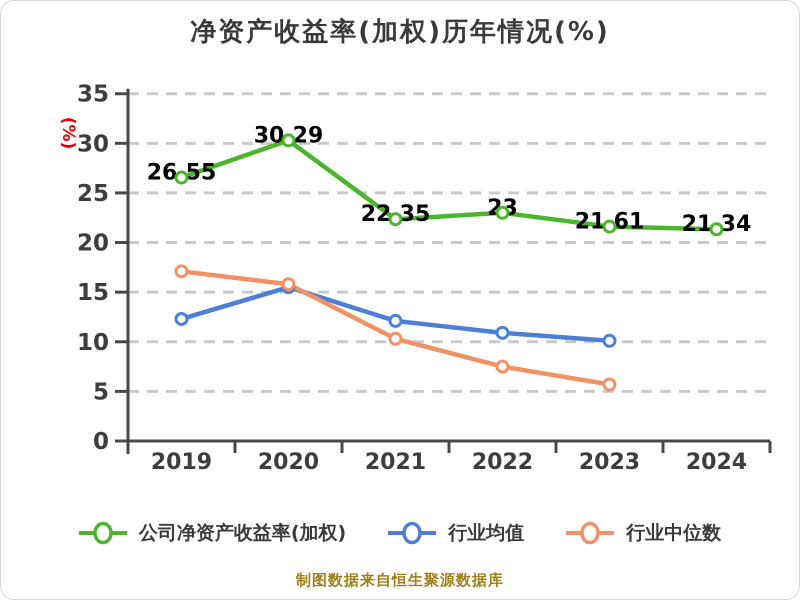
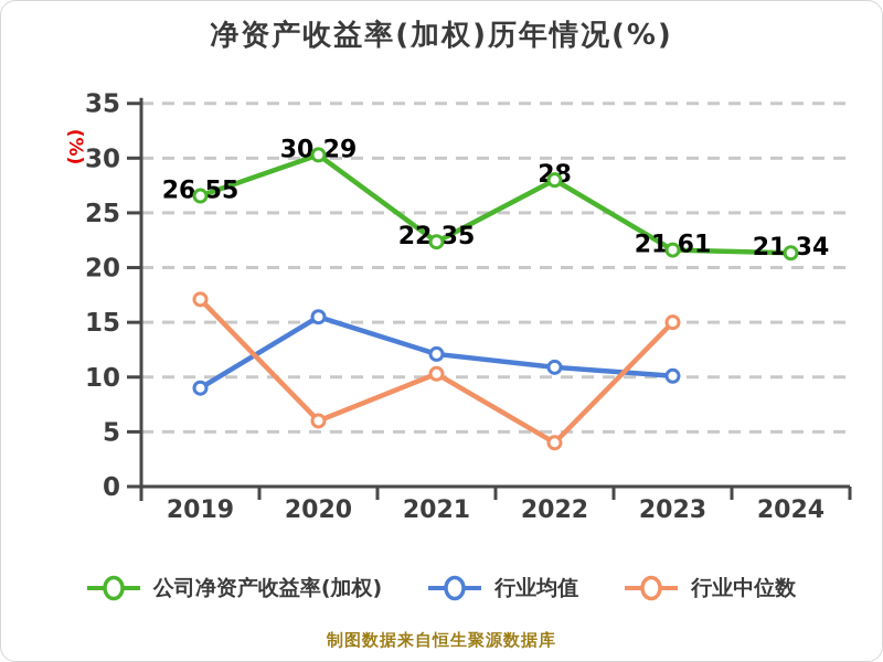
行业均值/2019: 12 -> 9
行业中位数/2020: 16 -> 6
公司净资产收益率(加权)/2022: 23 -> 28
行业中位数/2022: 8 -> 4
行业中位数/2023: 6 -> 15
